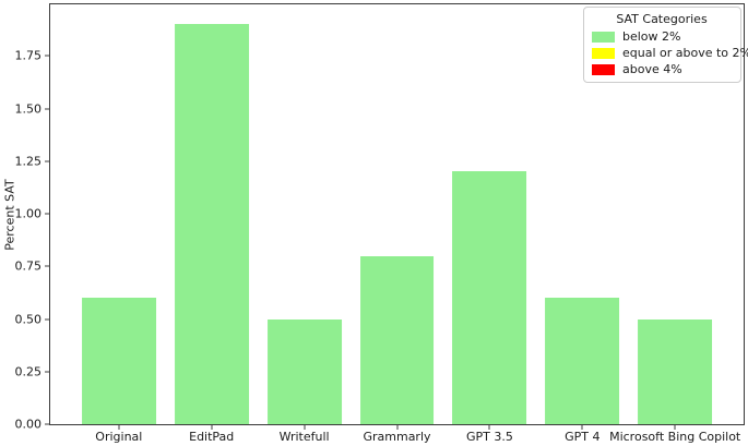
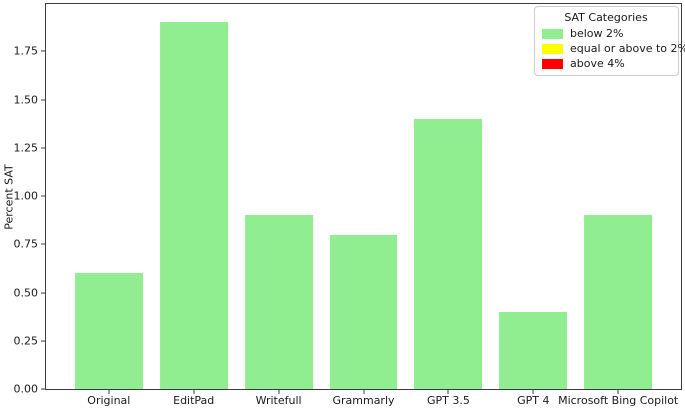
Writefull: 0.5 -> 0.9
GPT 3.5: 1.2 -> 1.4
GPT 4: 0.6 -> 0.4
Microsoft Bing Copilot: 0.5 -> 0.9
